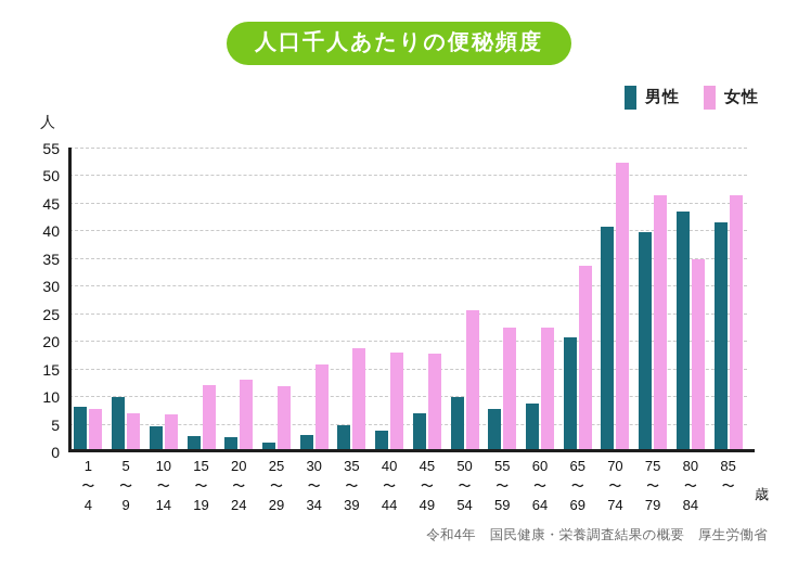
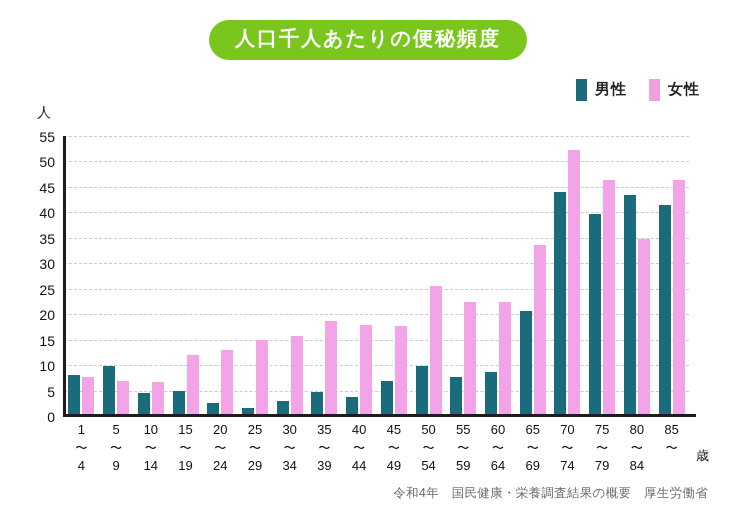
男性/15 〜 19: 3 -> 5
女性/25 〜 29: 12 -> 15
男性/70 〜 74: 41 -> 44
